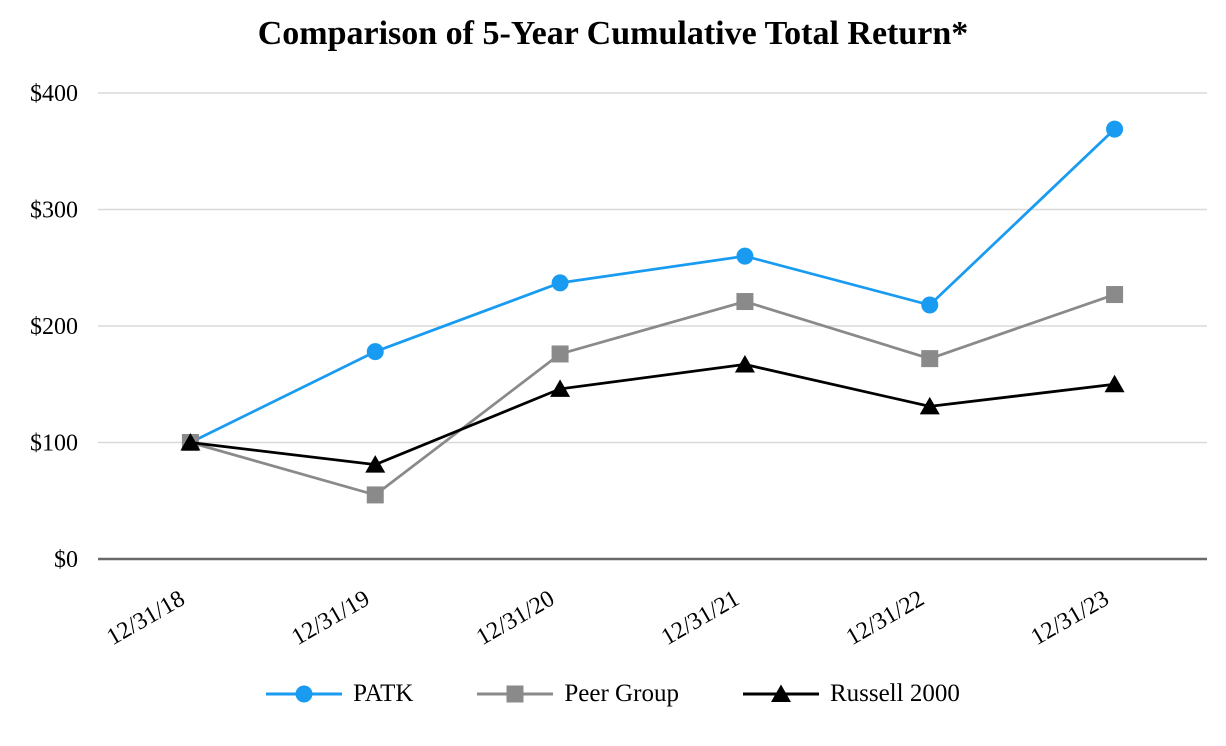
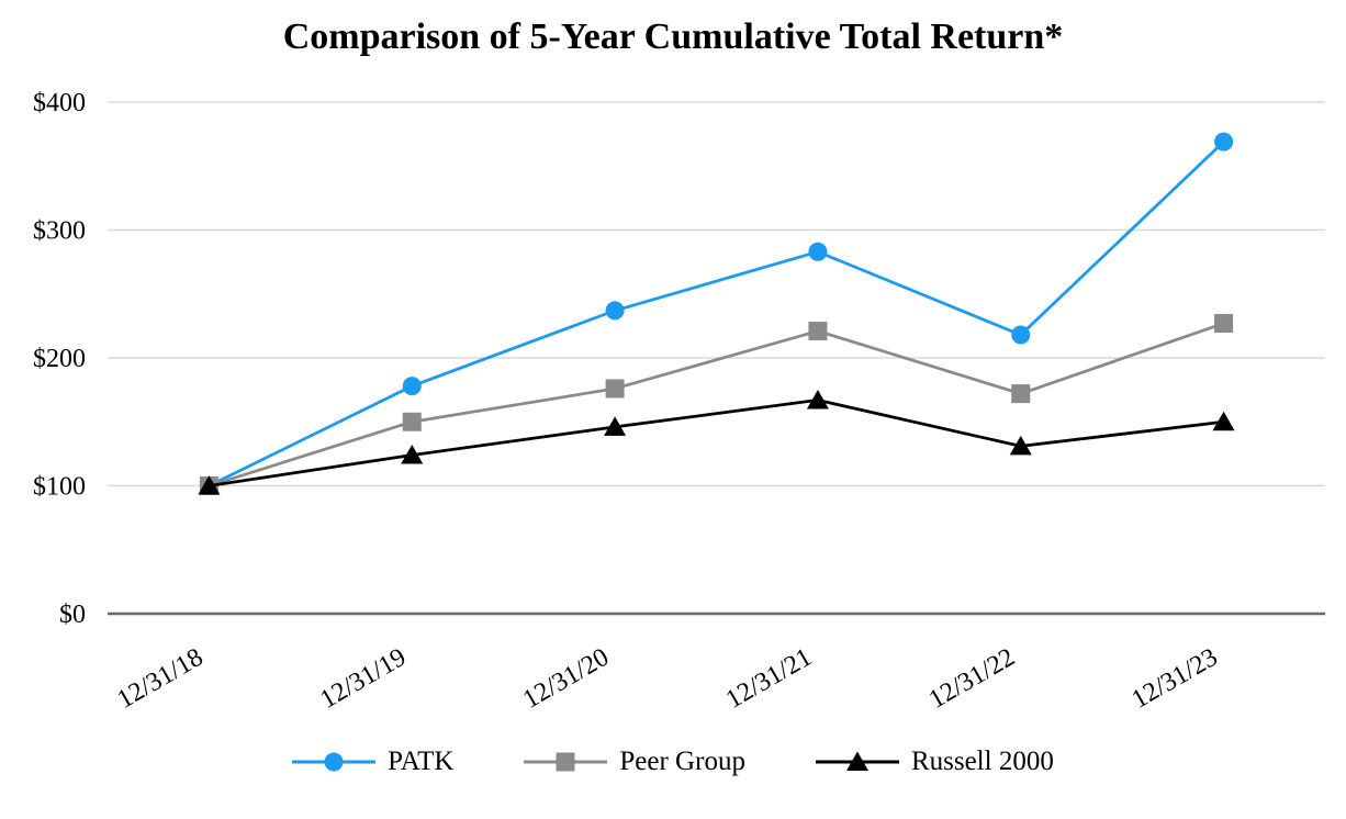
Peer Group/12/31/19: $55 -> $150
Russell 2000/12/31/19: $81 -> $124
PATK/12/31/21: $260 -> $283
